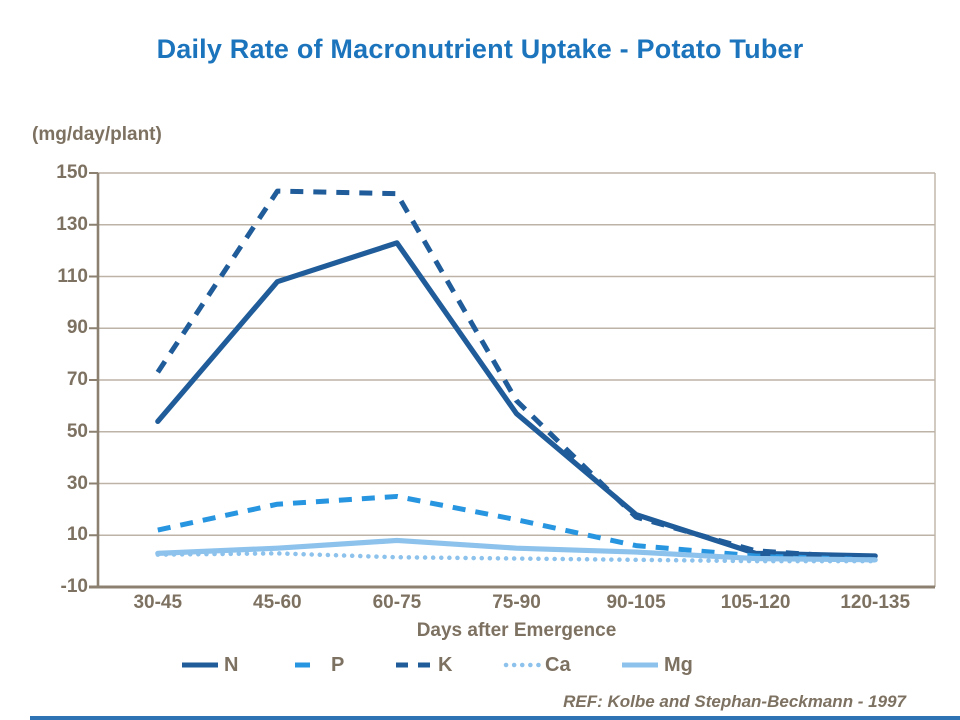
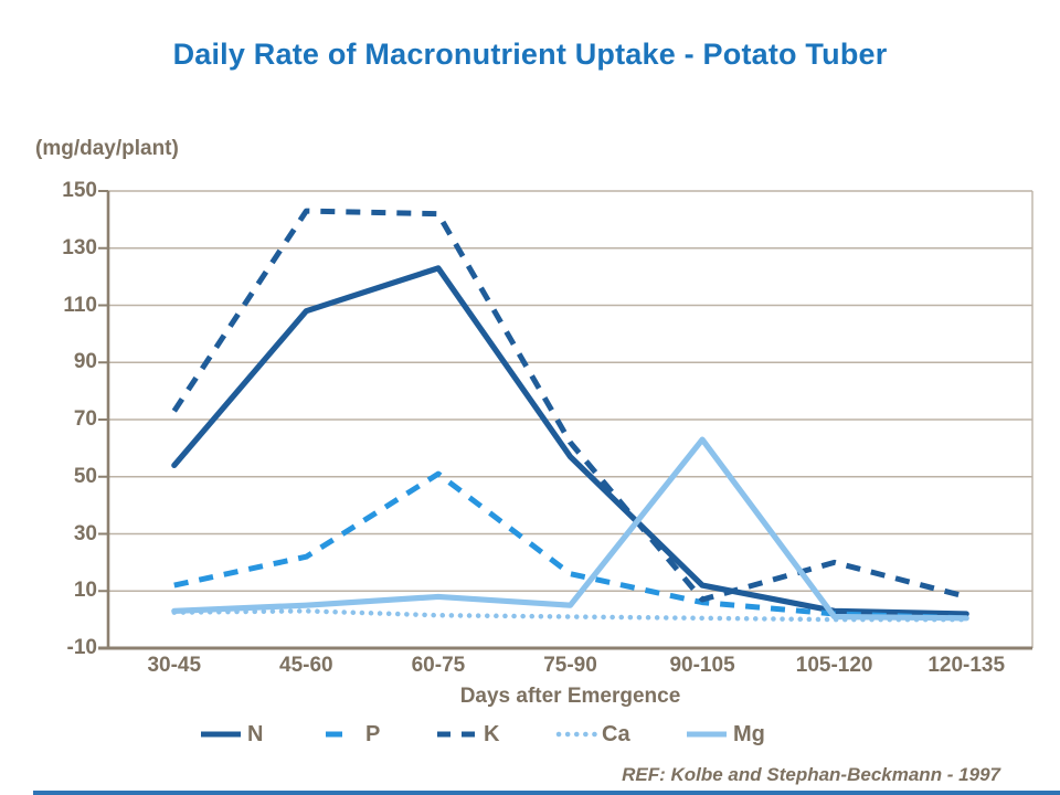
P/60-75: 25 -> 51
N/90-105: 18 -> 12
K/90-105: 17 -> 7
Mg/90-105: 4 -> 63
K/105-120: 4 -> 20
K/120-135: 1 -> 8
